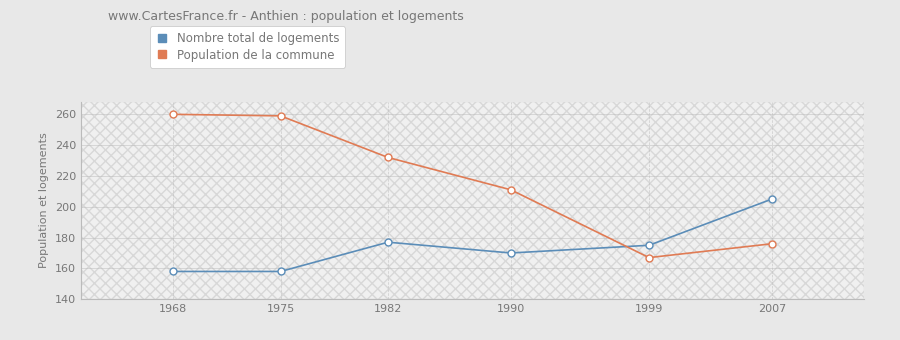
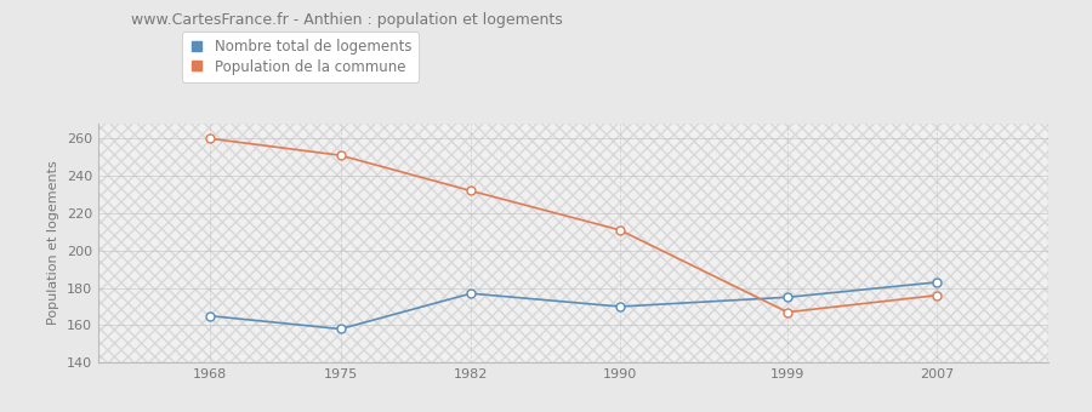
Nombre total de logements/1968: 158 -> 165
Population de la commune/1975: 259 -> 251
Nombre total de logements/2007: 205 -> 183
